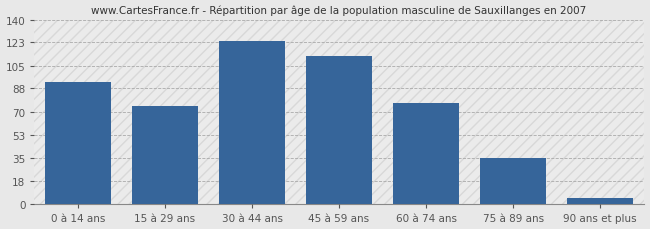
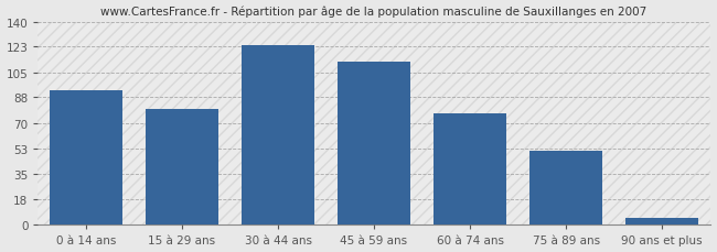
15 à 29 ans: 75 -> 80
75 à 89 ans: 35 -> 51
